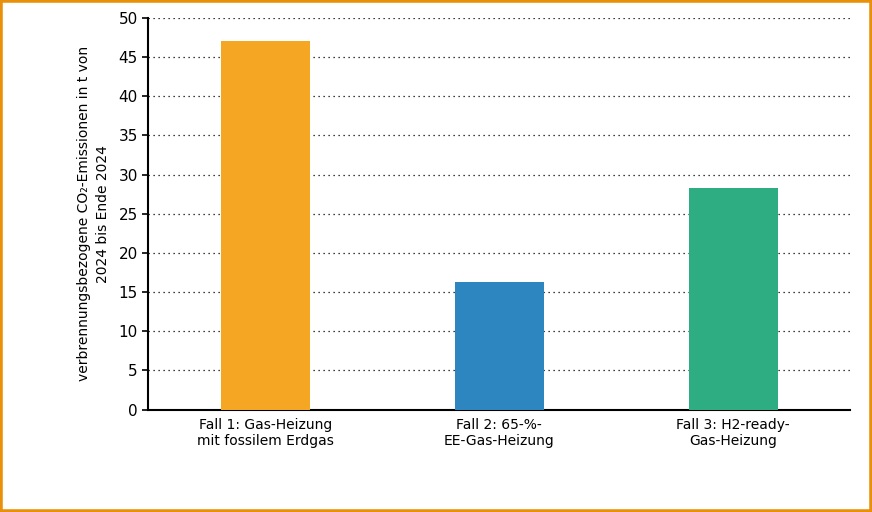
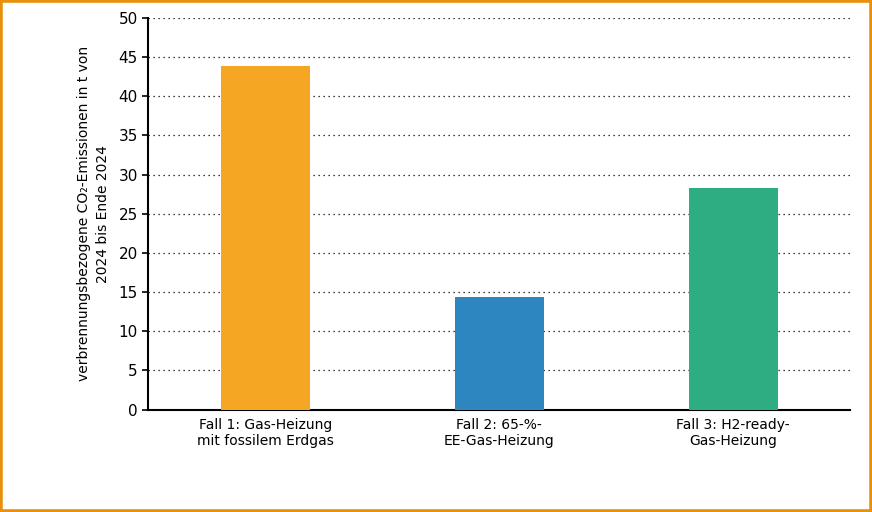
Fall 1: Gas-Heizung mit fossilem Erdgas: 47.0 -> 43.8
Fall 2: 65-%- EE-Gas-Heizung: 16.3 -> 14.4
